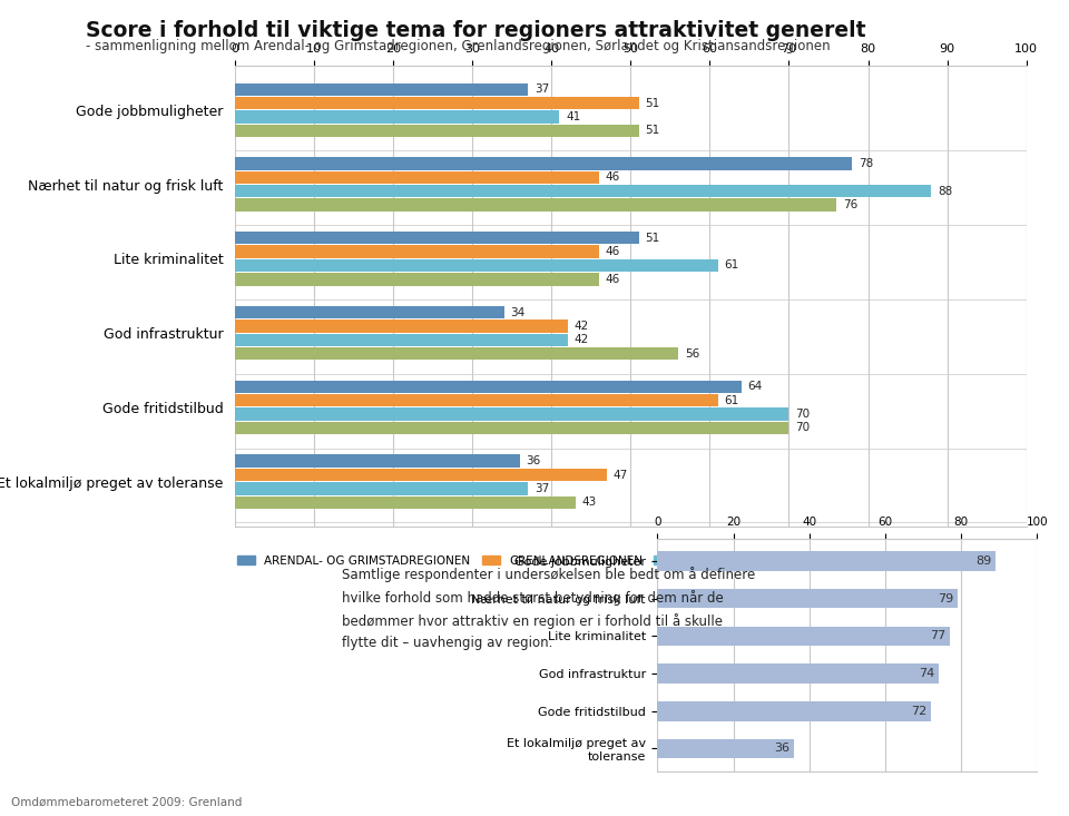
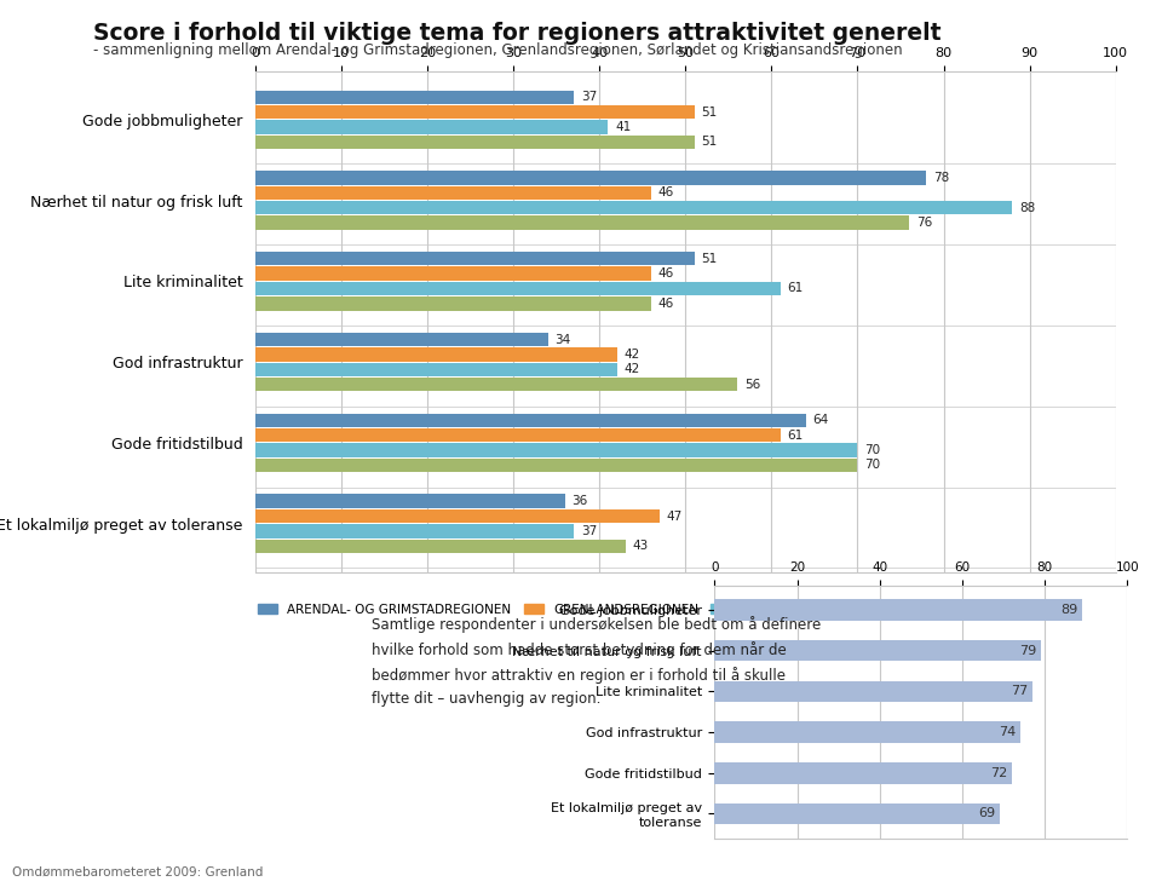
Et lokalmiljø preget av toleranse: 36 -> 69
